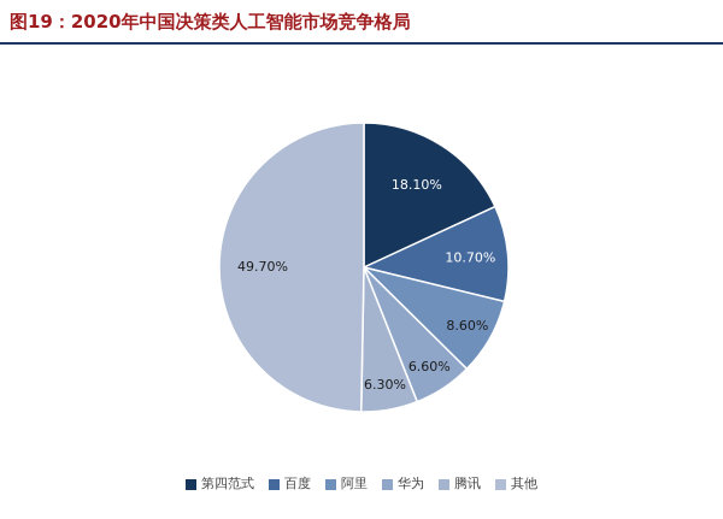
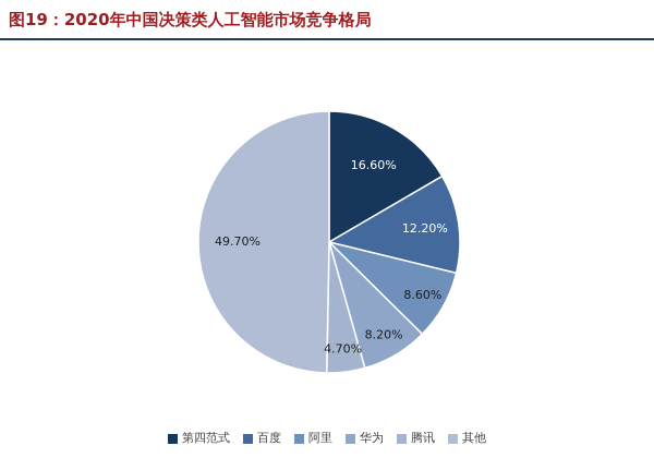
第四范式: 18.10% -> 16.60%
百度: 10.70% -> 12.20%
华为: 6.60% -> 8.20%
腾讯: 6.30% -> 4.70%
